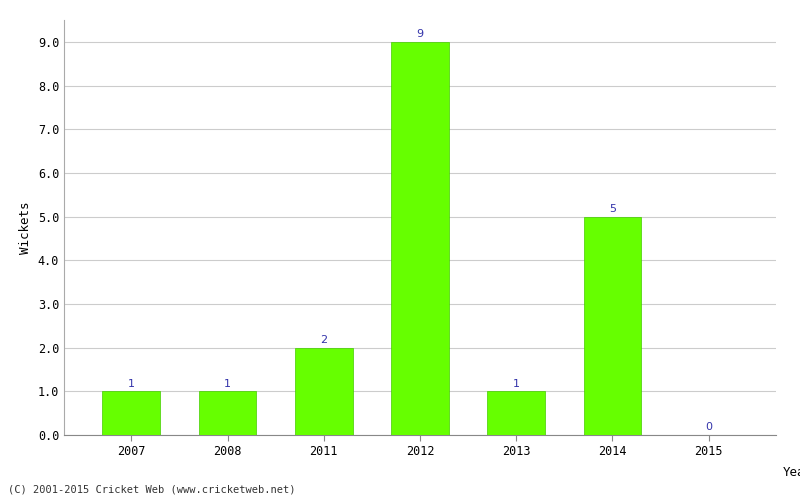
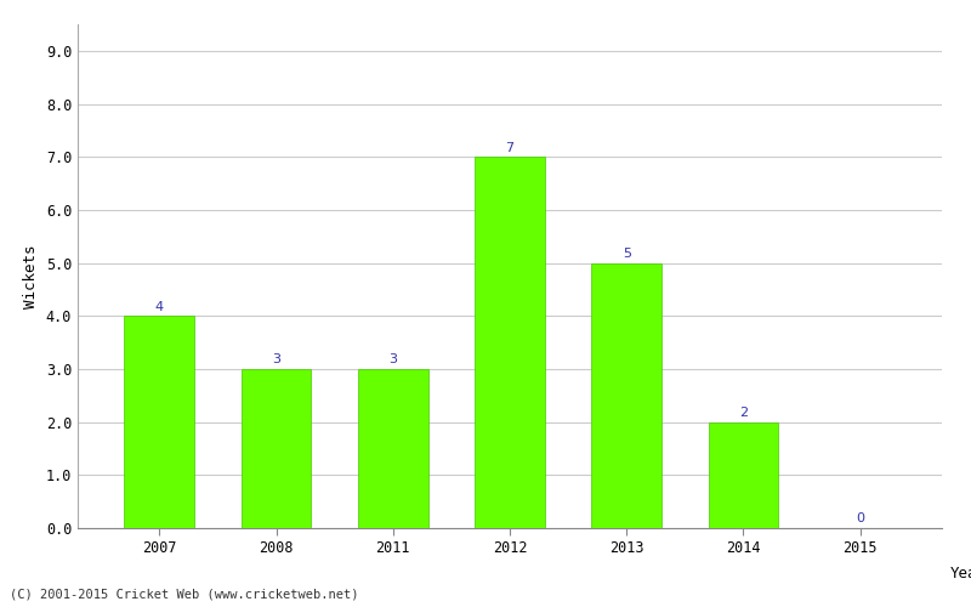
2007: 1 -> 4
2008: 1 -> 3
2011: 2 -> 3
2012: 9 -> 7
2013: 1 -> 5
2014: 5 -> 2
